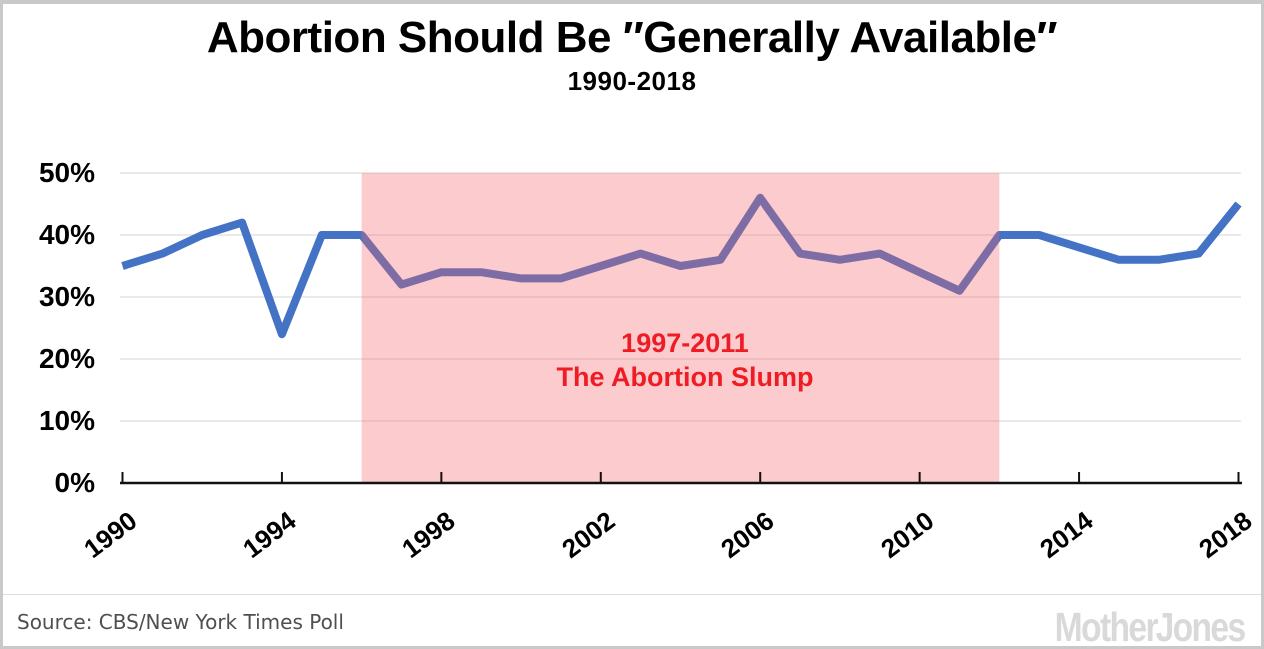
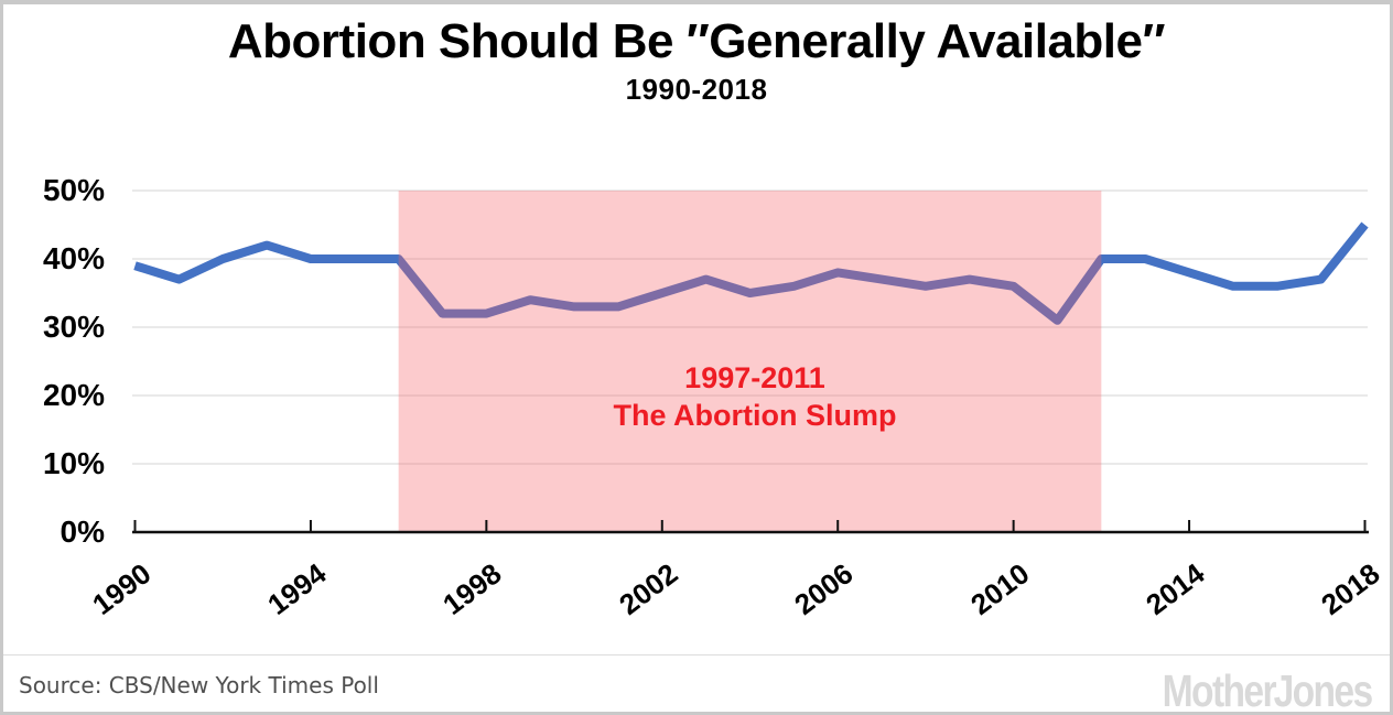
1990: 35% -> 39%
1994: 24% -> 40%
1998: 34% -> 32%
2006: 46% -> 38%
2010: 34% -> 36%
